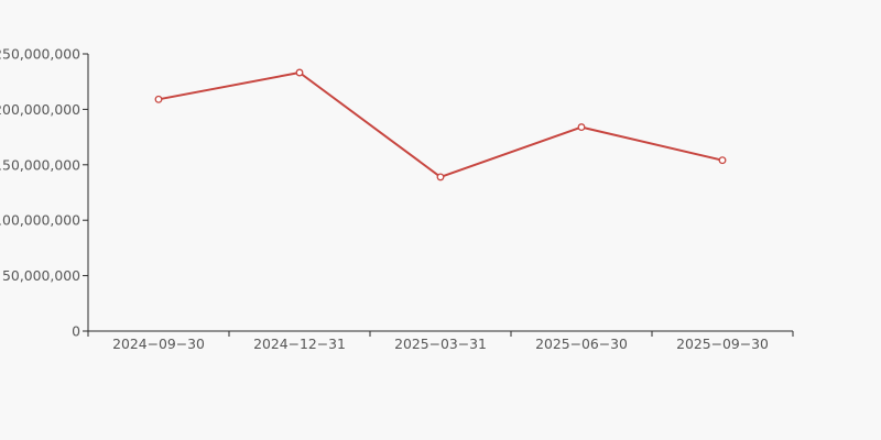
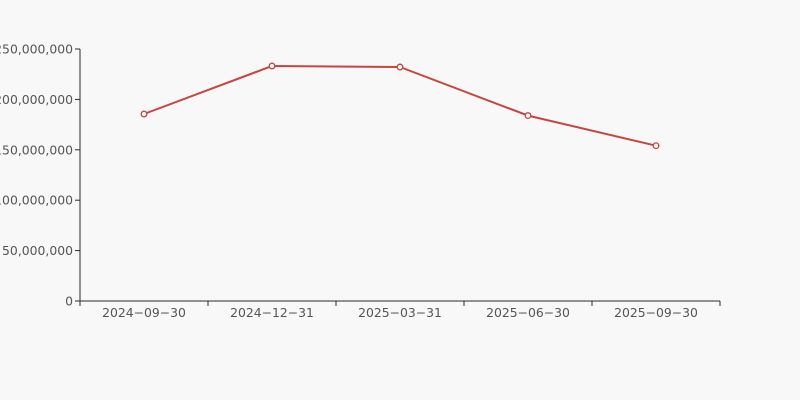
2024−09−30: 209000000 -> 186000000
2025−03−31: 139000000 -> 232000000
